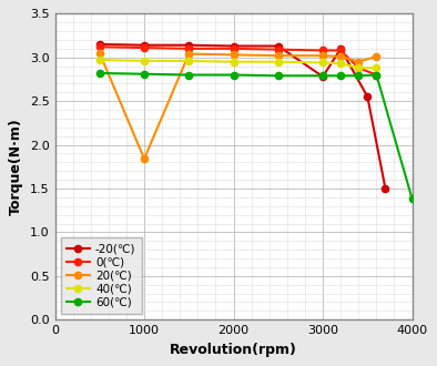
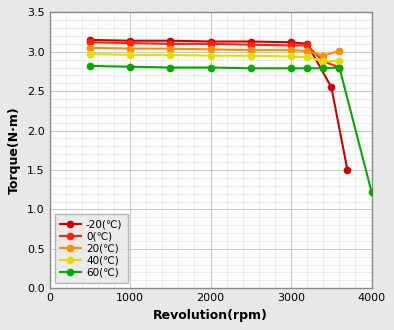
20(℃)/1000: 1.84 -> 3.04
-20(℃)/3000: 2.78 -> 3.12
60(℃)/4000: 1.38 -> 1.22
